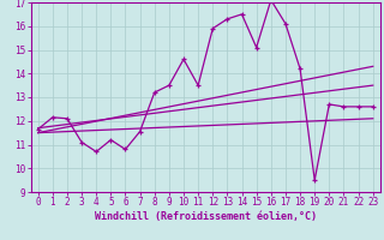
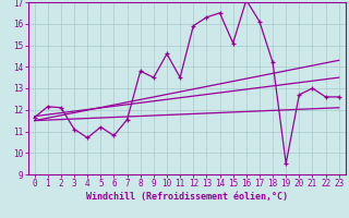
8: 13.2 -> 13.8
21: 12.6 -> 13.0
